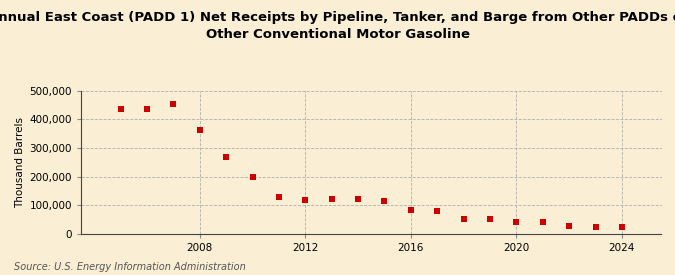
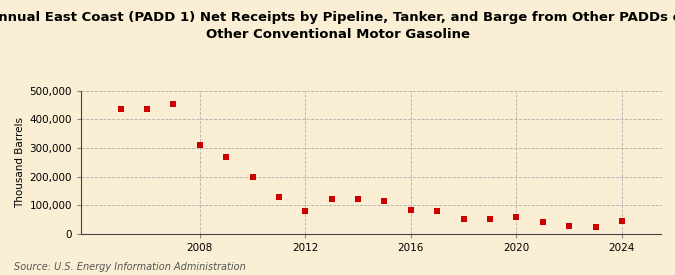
2008: 362,000 -> 310,000
2012: 118,000 -> 80,000
2020: 42,000 -> 60,000
2024: 23,000 -> 45,000
